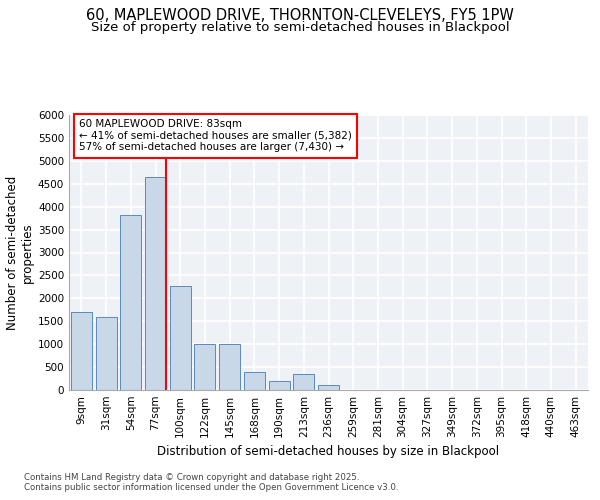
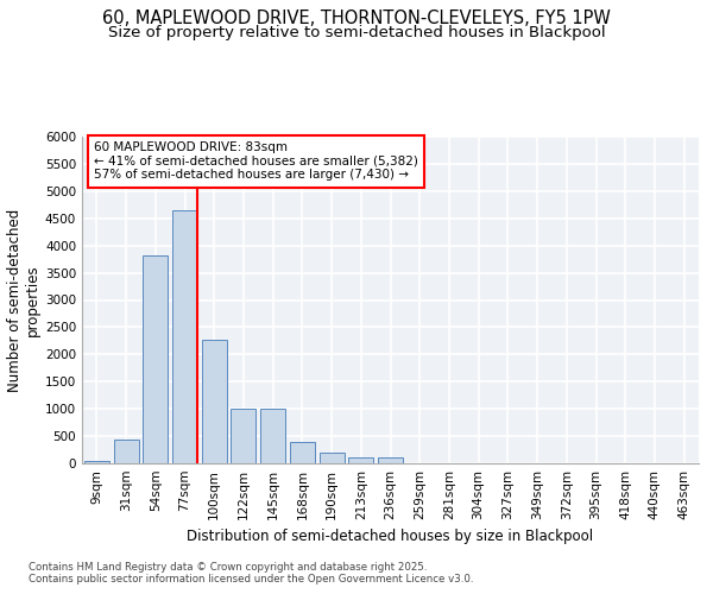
9sqm: 1700 -> 50
31sqm: 1600 -> 430
213sqm: 350 -> 120
